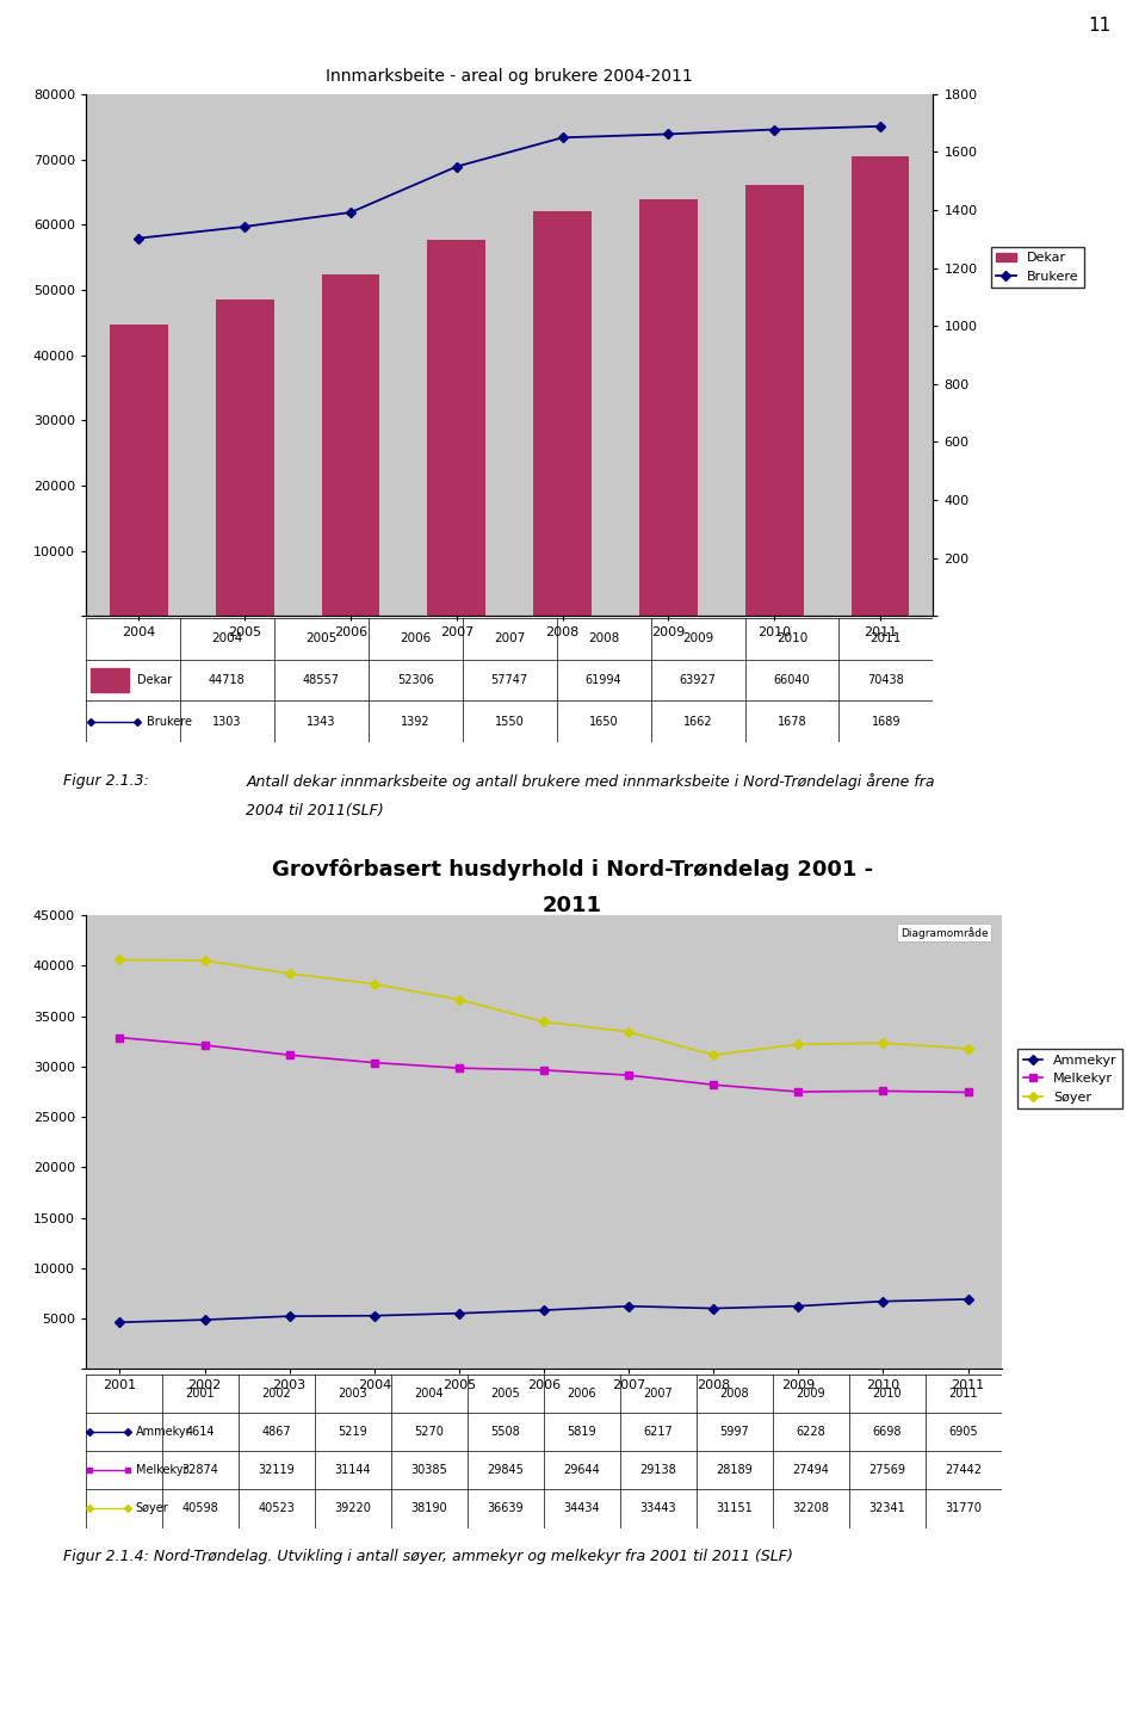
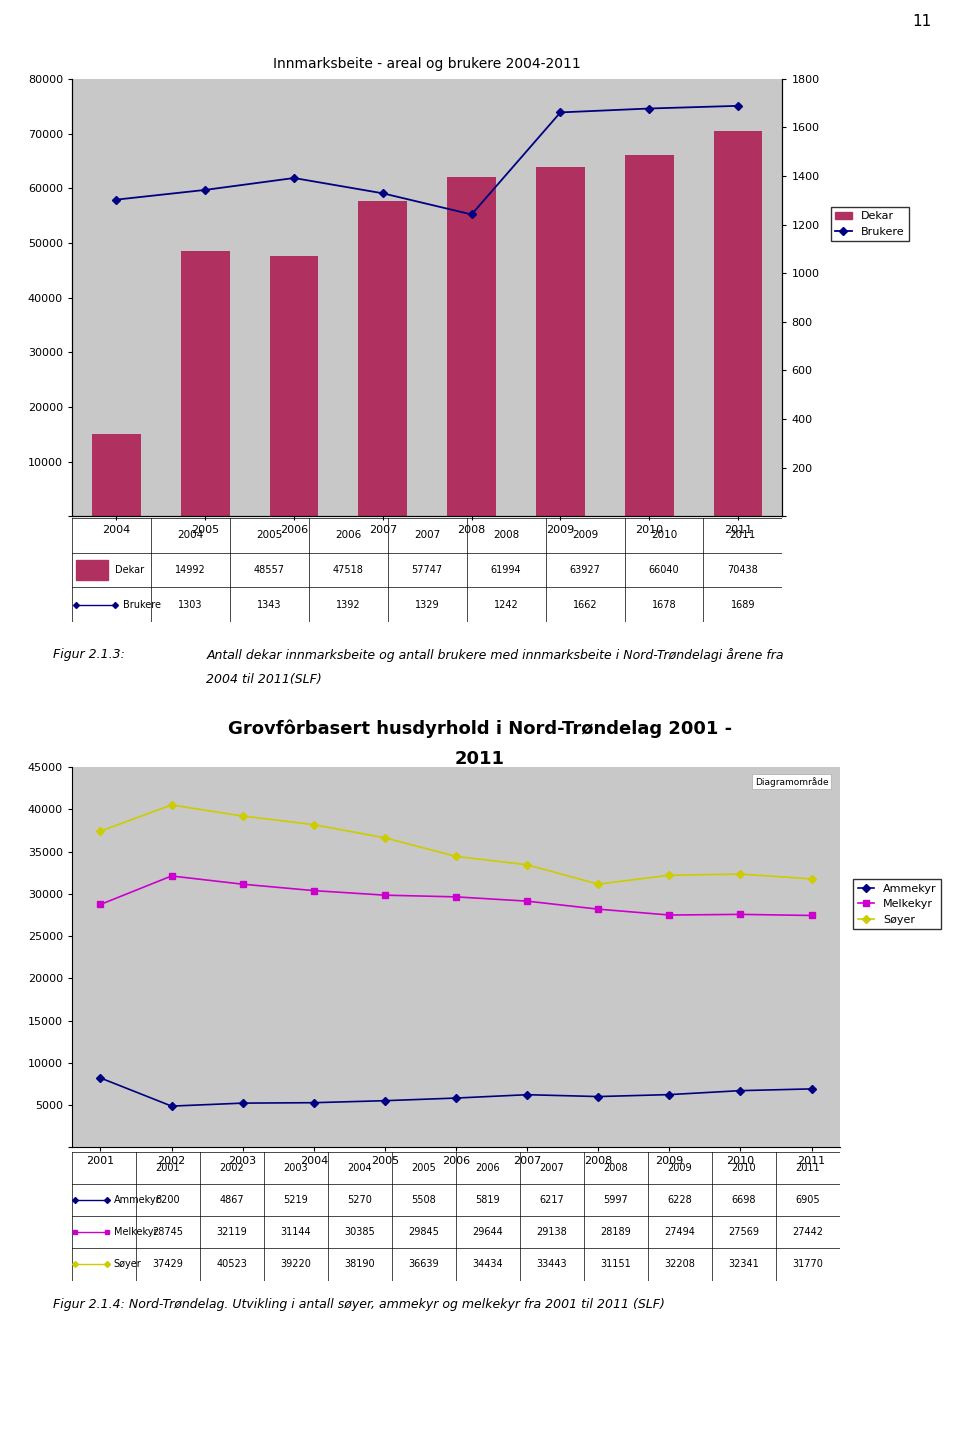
Innmarksbeite - areal og brukere 2004-2011/Dekar/2004: 44718 -> 14992
Innmarksbeite - areal og brukere 2004-2011/Dekar/2006: 52306 -> 47518
Innmarksbeite - areal og brukere 2004-2011/Brukere/2007: 1550 -> 1329
Innmarksbeite - areal og brukere 2004-2011/Brukere/2008: 1650 -> 1242
Ammekyr/2001: 4600 -> 8200
Melkekyr/2001: 32874 -> 28745
Søyer/2001: 40598 -> 37429
